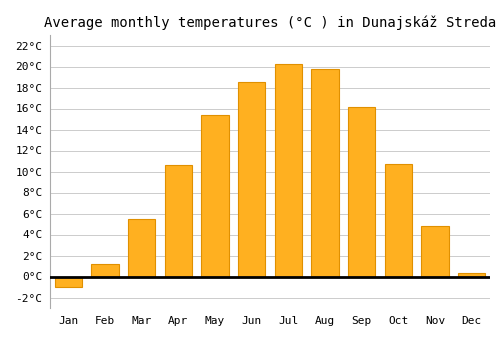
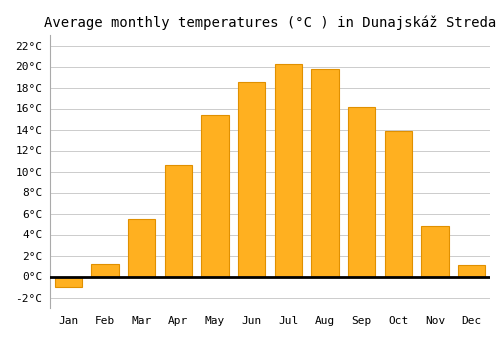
Oct: 10.7°C -> 13.9°C
Dec: 0.3°C -> 1.1°C
